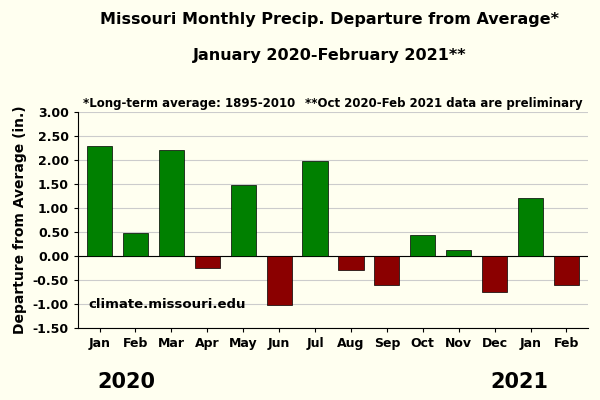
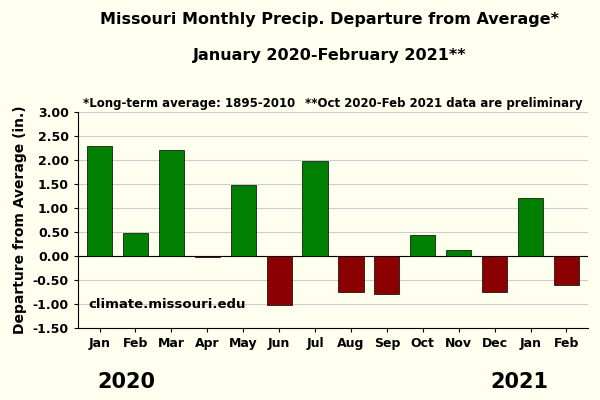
Apr: -0.25 -> -0.03
Aug: -0.30 -> -0.75
Sep: -0.60 -> -0.80
